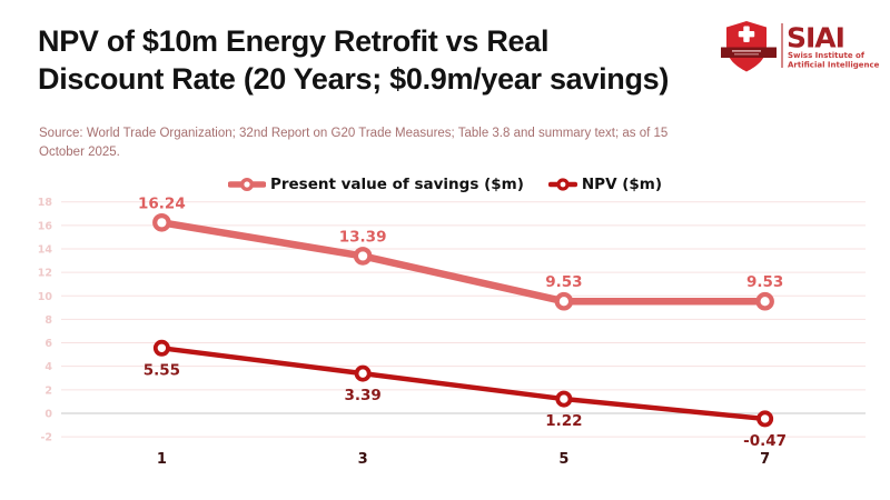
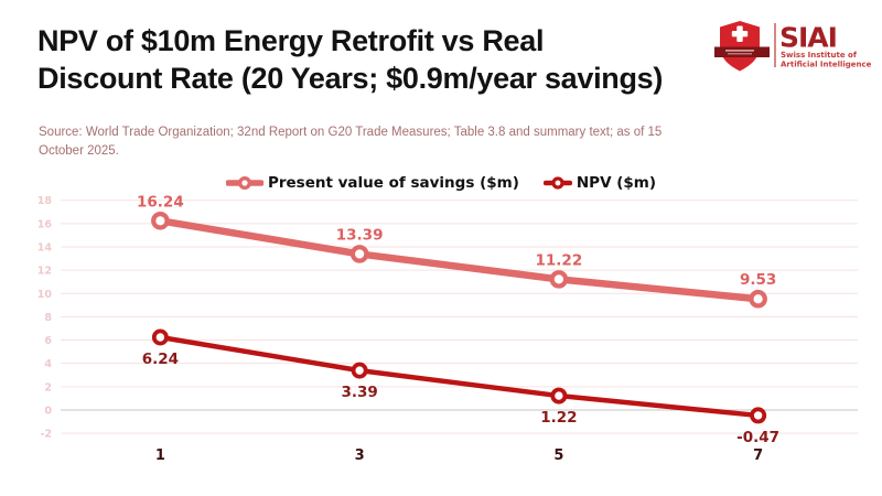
NPV ($m)/1: 5.55 -> 6.24
Present value of savings ($m)/5: 9.53 -> 11.22
